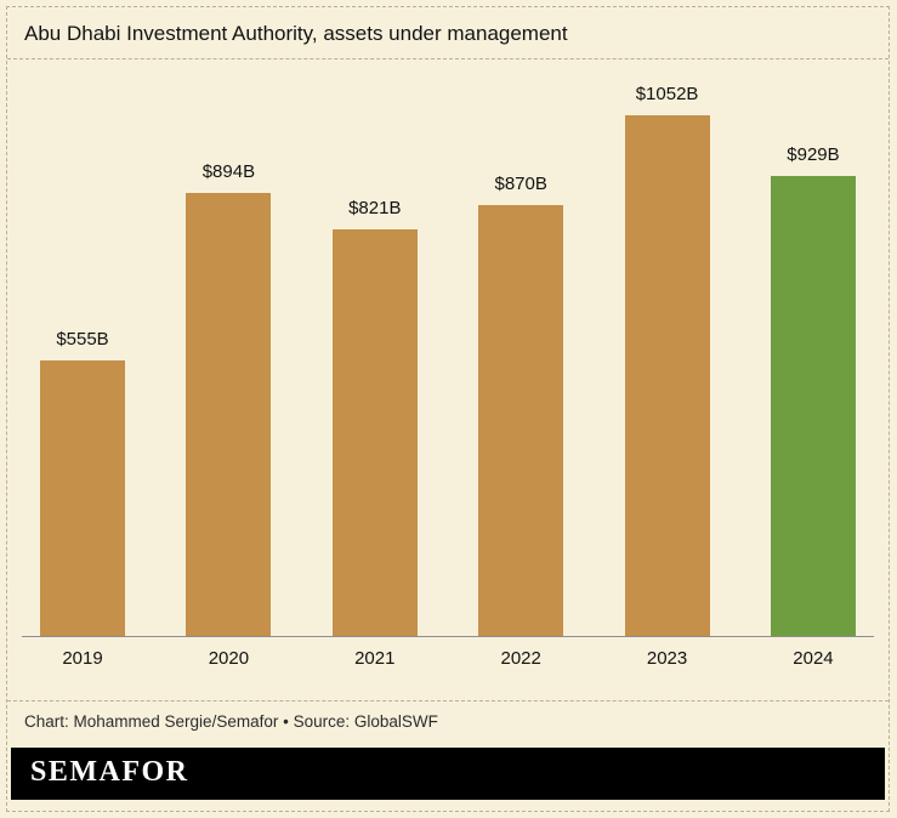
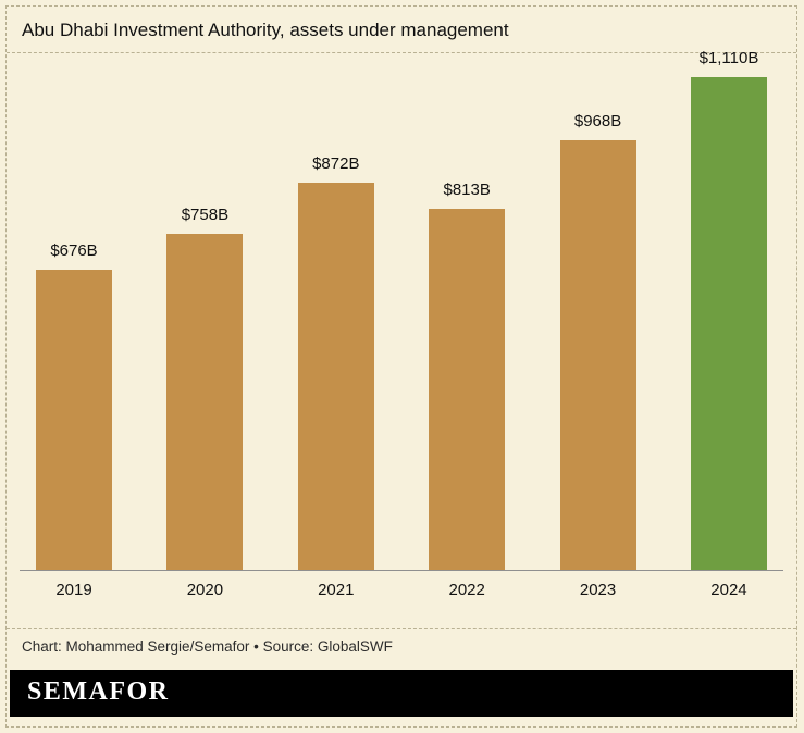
2019: $555B -> $676B
2020: $894B -> $758B
2021: $821B -> $872B
2022: $870B -> $813B
2023: $1052B -> $968B
2024: $929B -> $1,110B
